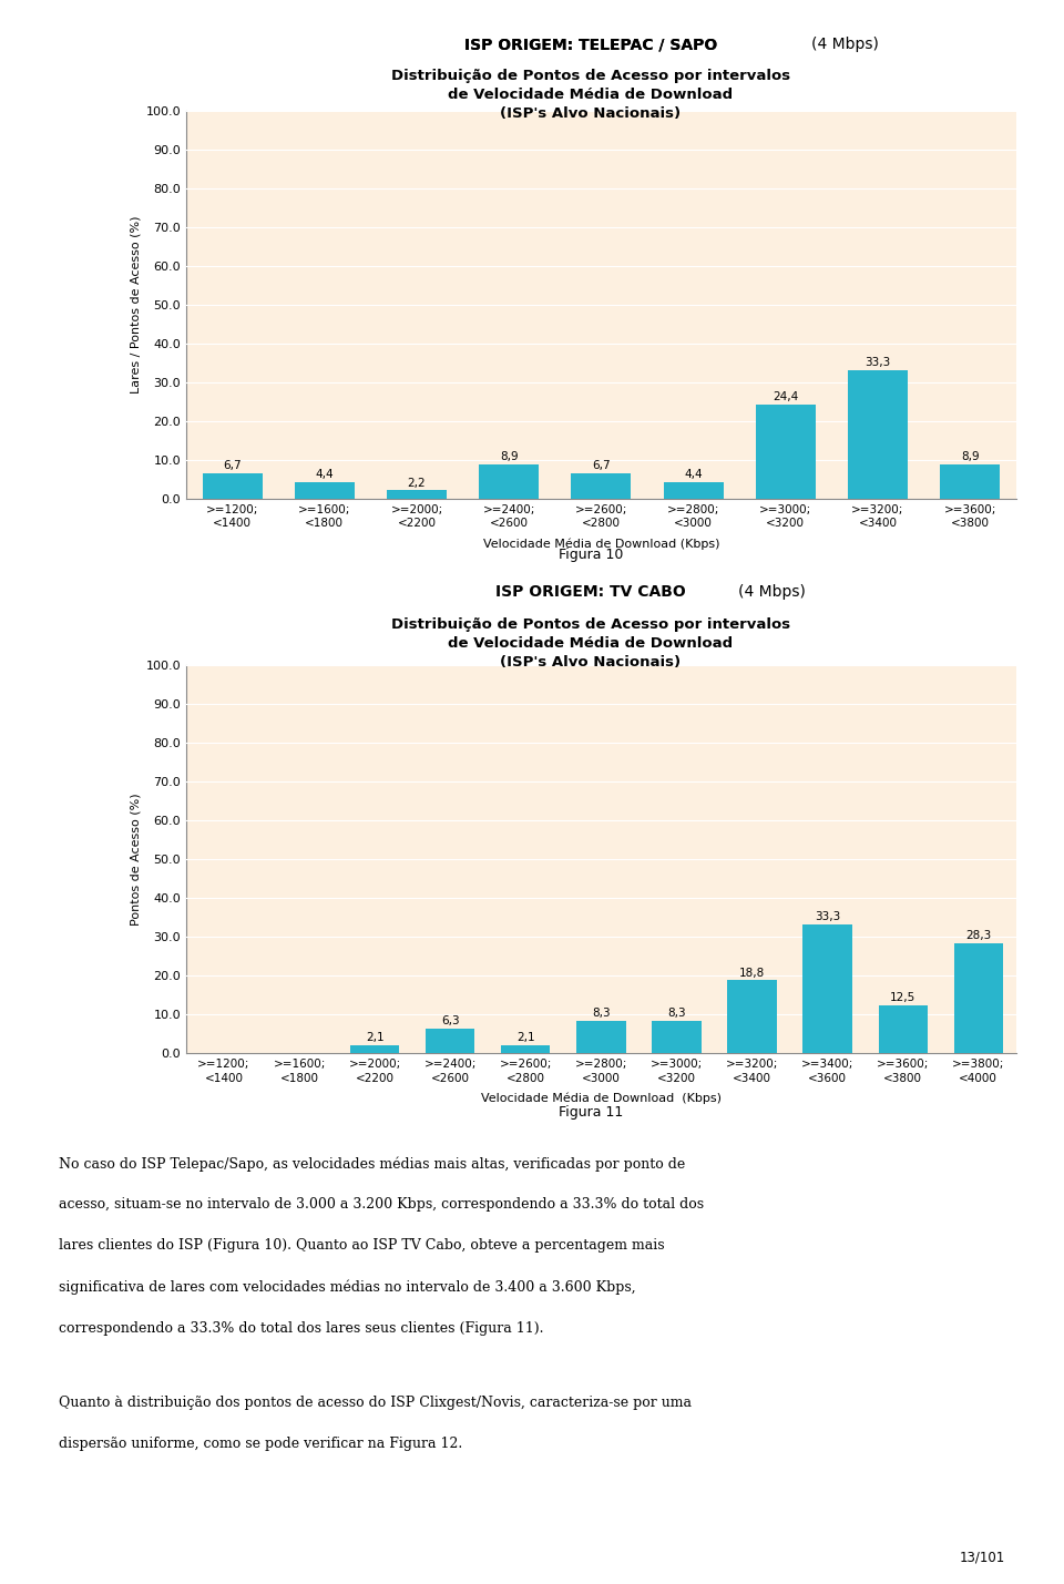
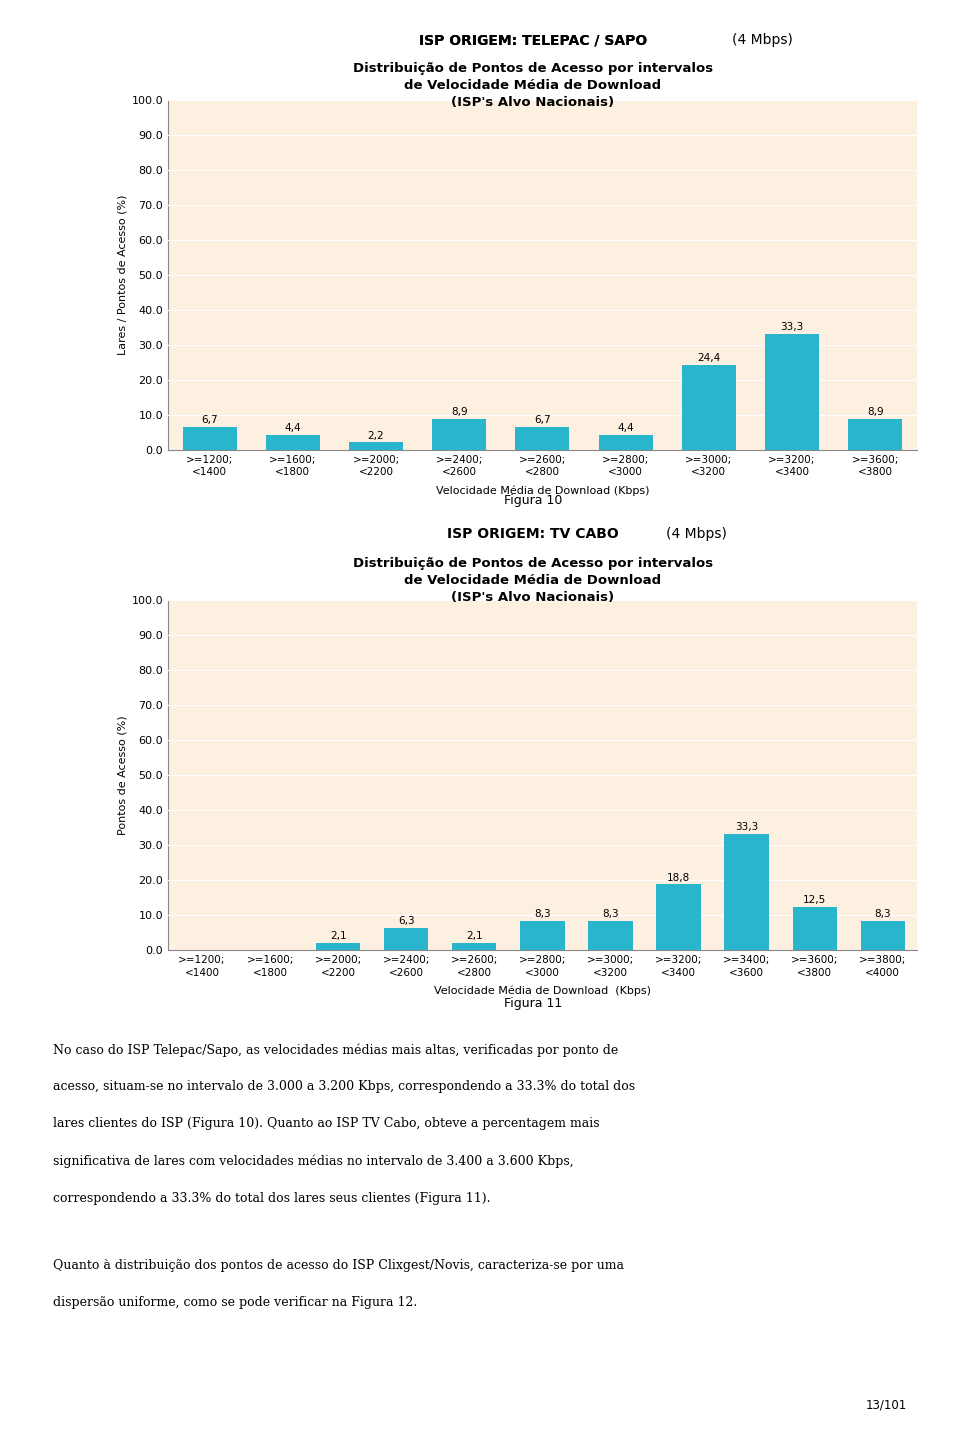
>=3800; <4000: 28,3 -> 8,3
